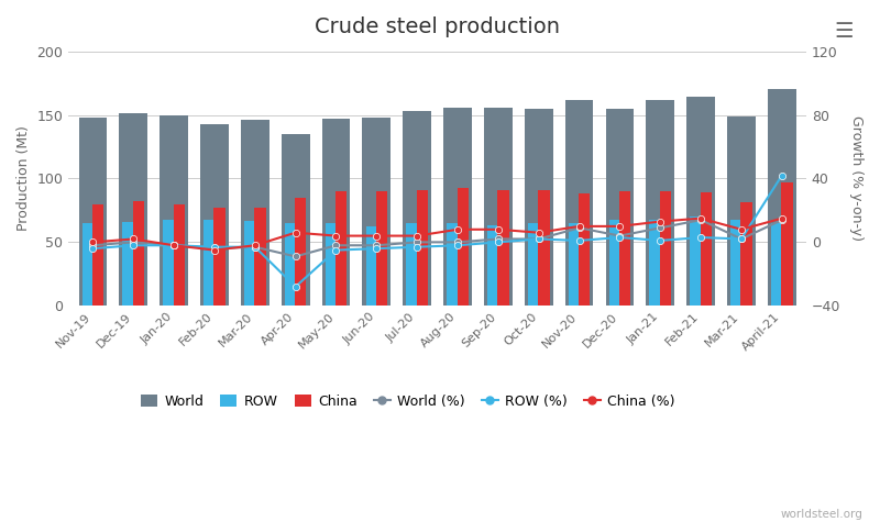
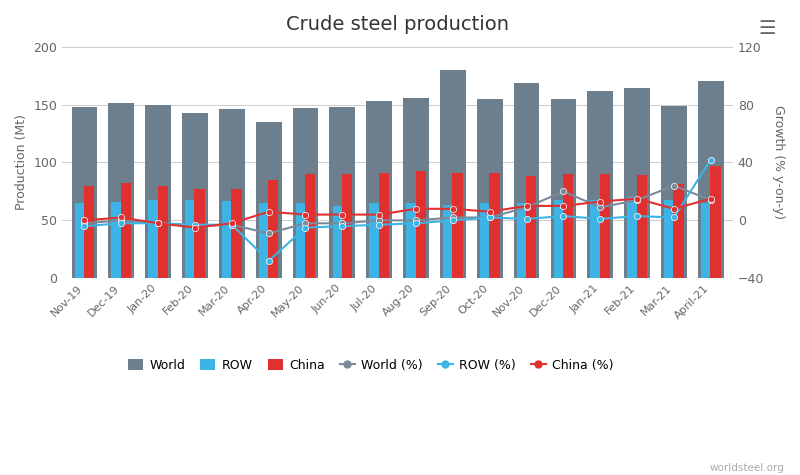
World/Sep-20: 156 -> 180
World/Nov-20: 162 -> 169
World (%)/Dec-20: 4 -> 20
World (%)/Mar-21: 2 -> 24
